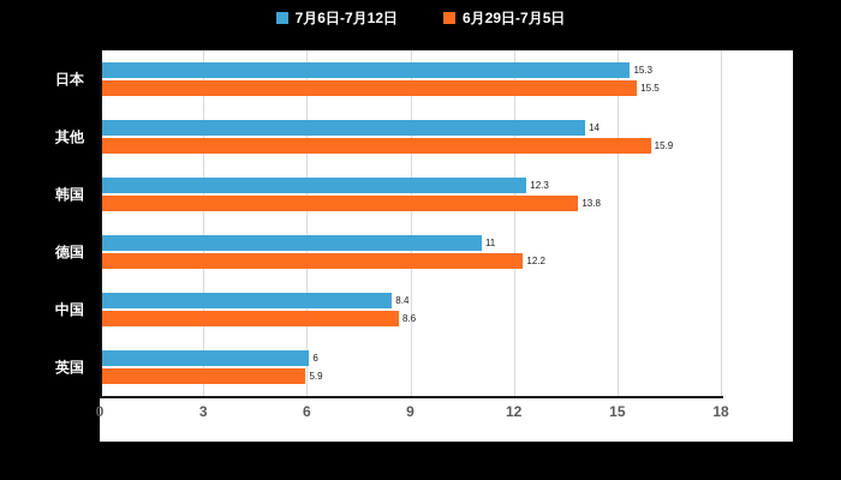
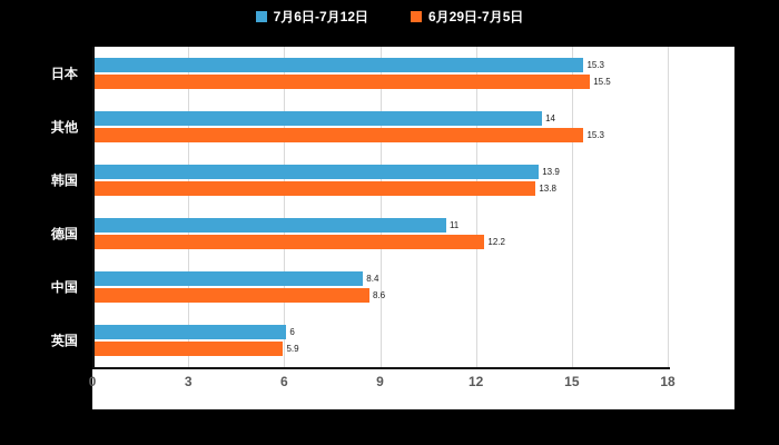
6月29日-7月5日/其他: 15.9 -> 15.3
7月6日-7月12日/韩国: 12.3 -> 13.9
